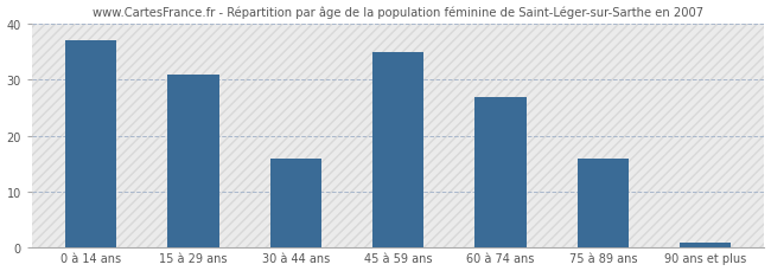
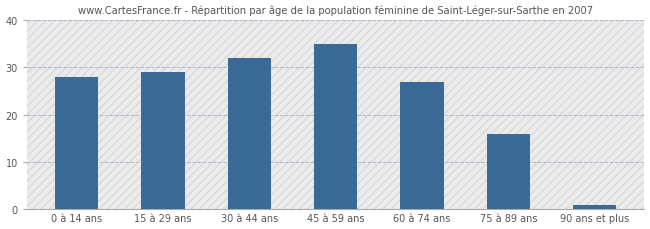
0 à 14 ans: 37 -> 28
15 à 29 ans: 31 -> 29
30 à 44 ans: 16 -> 32
